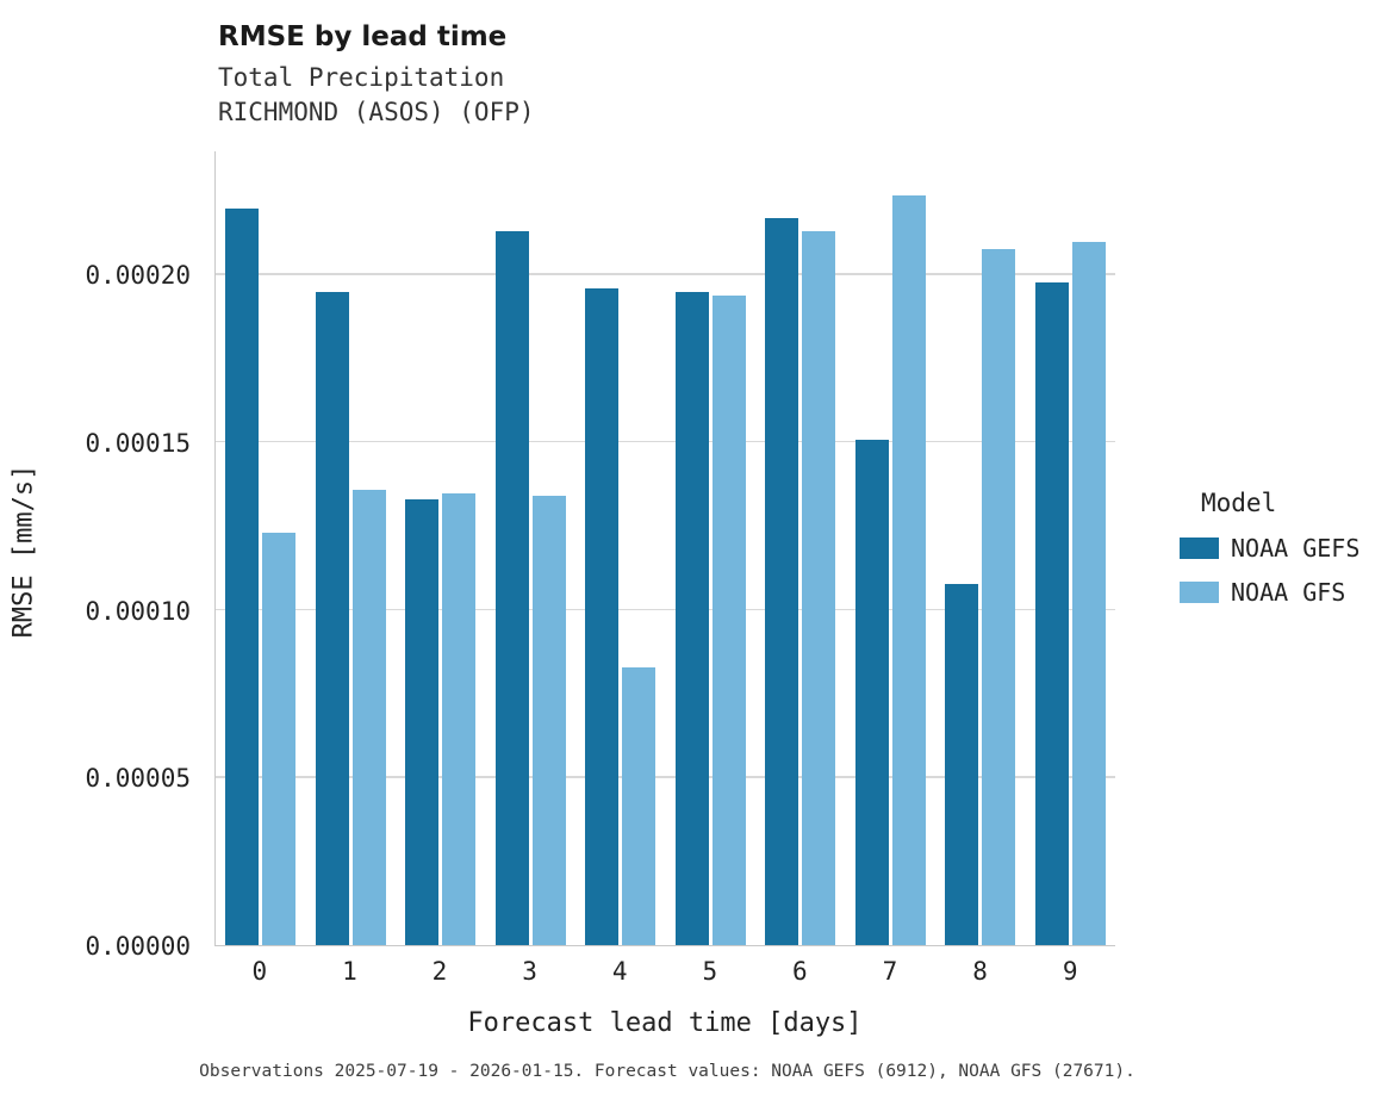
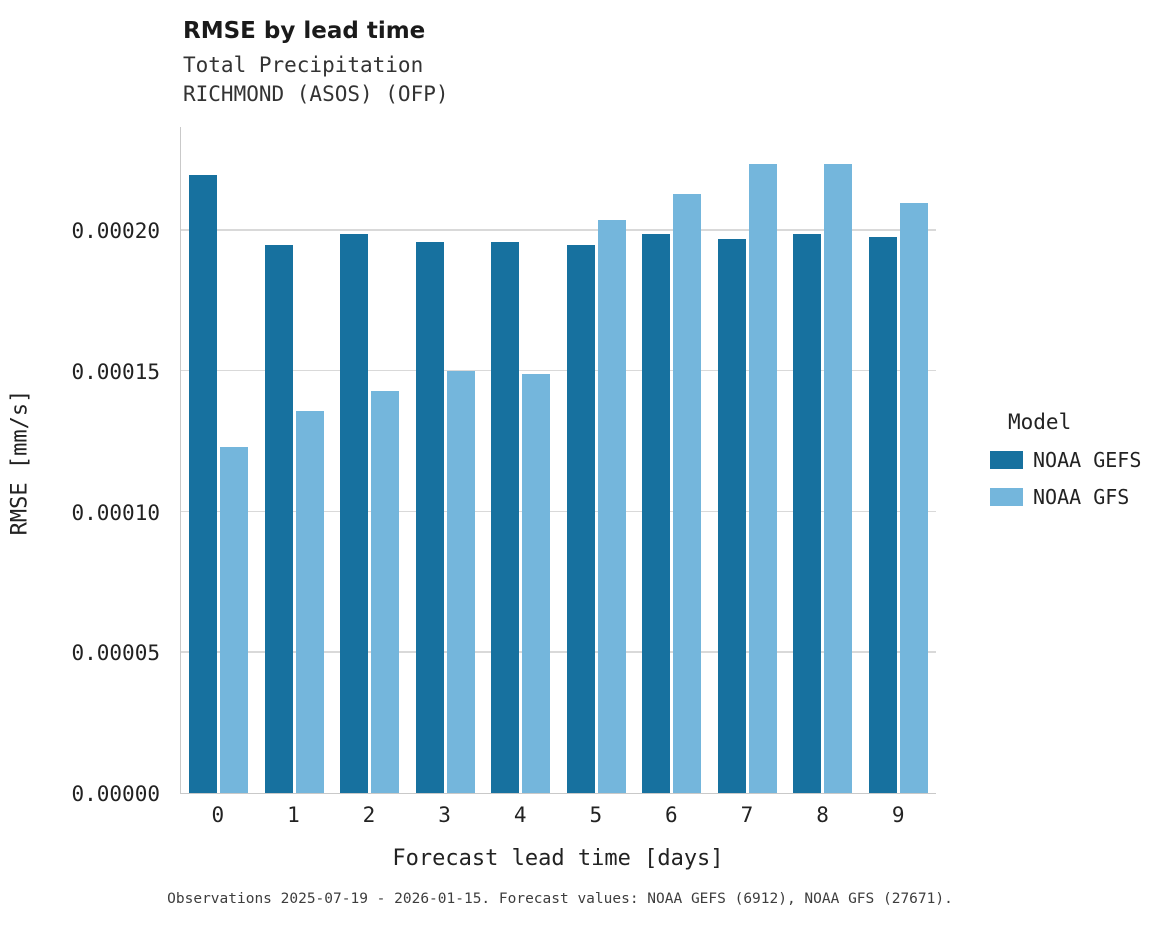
NOAA GEFS/2: 0.000133 -> 0.000199
NOAA GFS/2: 0.000135 -> 0.000143
NOAA GEFS/3: 0.000213 -> 0.000196
NOAA GFS/3: 0.000134 -> 0.000150
NOAA GFS/4: 0.000083 -> 0.000149
NOAA GFS/5: 0.000194 -> 0.000204
NOAA GEFS/6: 0.000217 -> 0.000199
NOAA GEFS/7: 0.000151 -> 0.000197
NOAA GEFS/8: 0.000108 -> 0.000199
NOAA GFS/8: 0.000208 -> 0.000224
